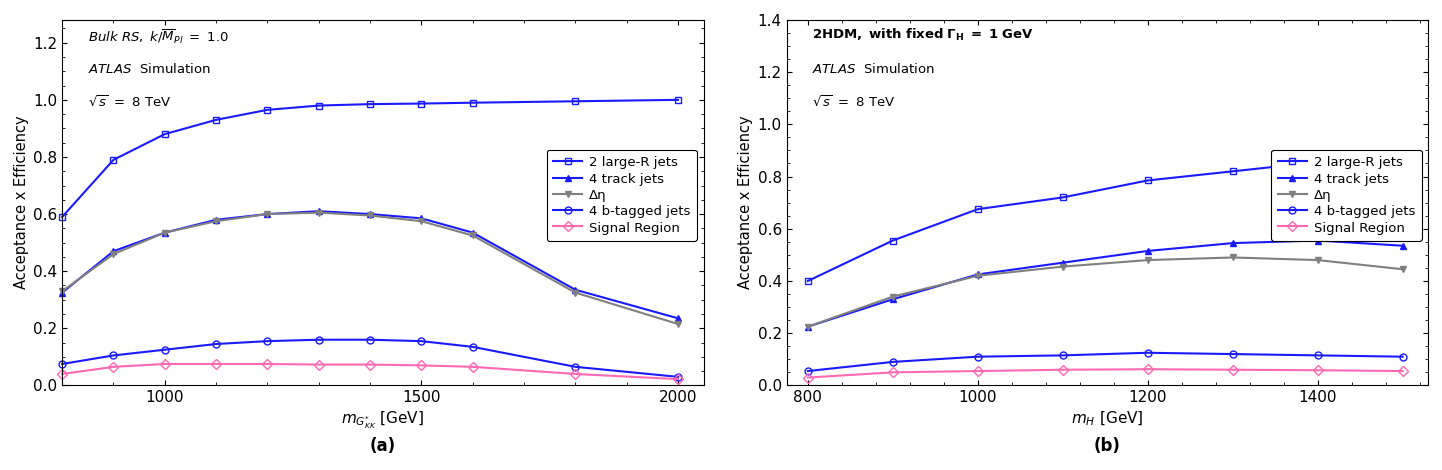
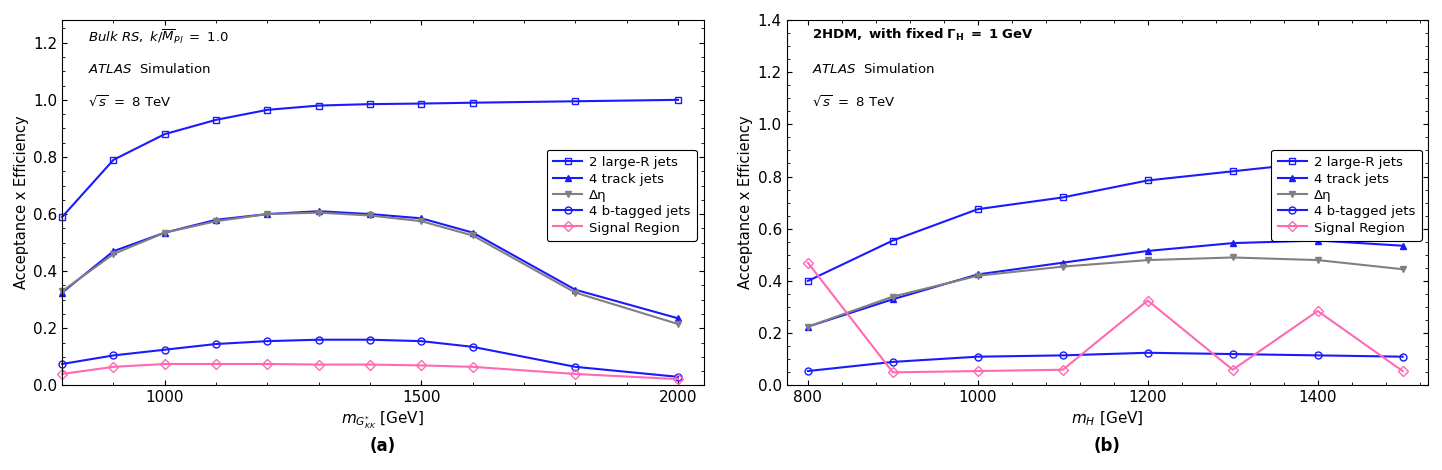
Signal Region/800: 0.030 -> 0.470
Signal Region/1200: 0.062 -> 0.325
Signal Region/1400: 0.058 -> 0.285
